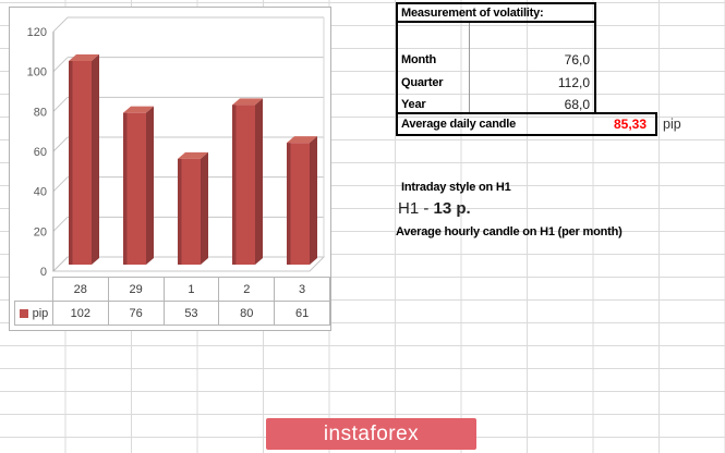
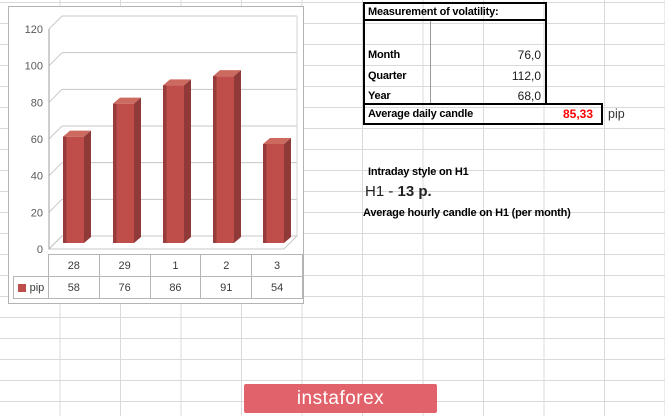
28: 102 -> 58
1: 53 -> 86
2: 80 -> 91
3: 61 -> 54
